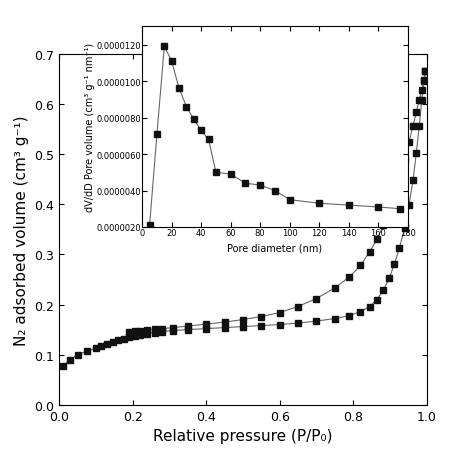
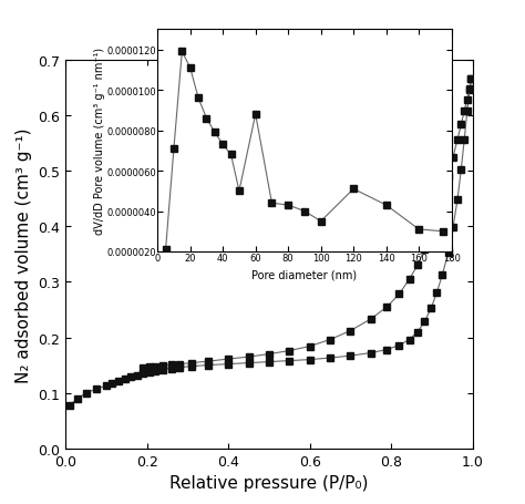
60: 0.0000049 -> 0.0000088
120: 0.0000033 -> 0.0000051
140: 0.0000032 -> 0.0000043
